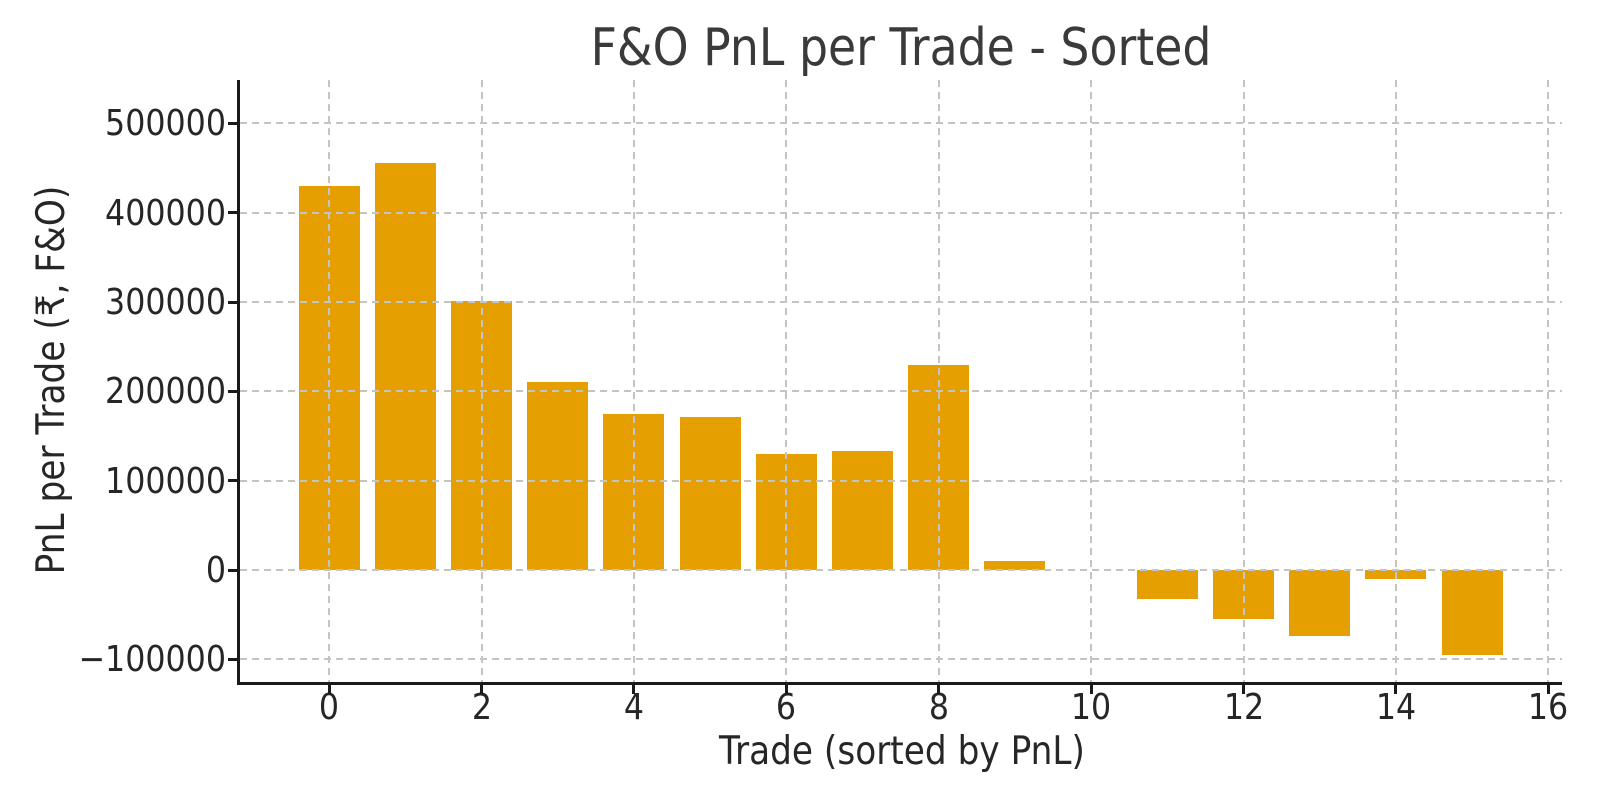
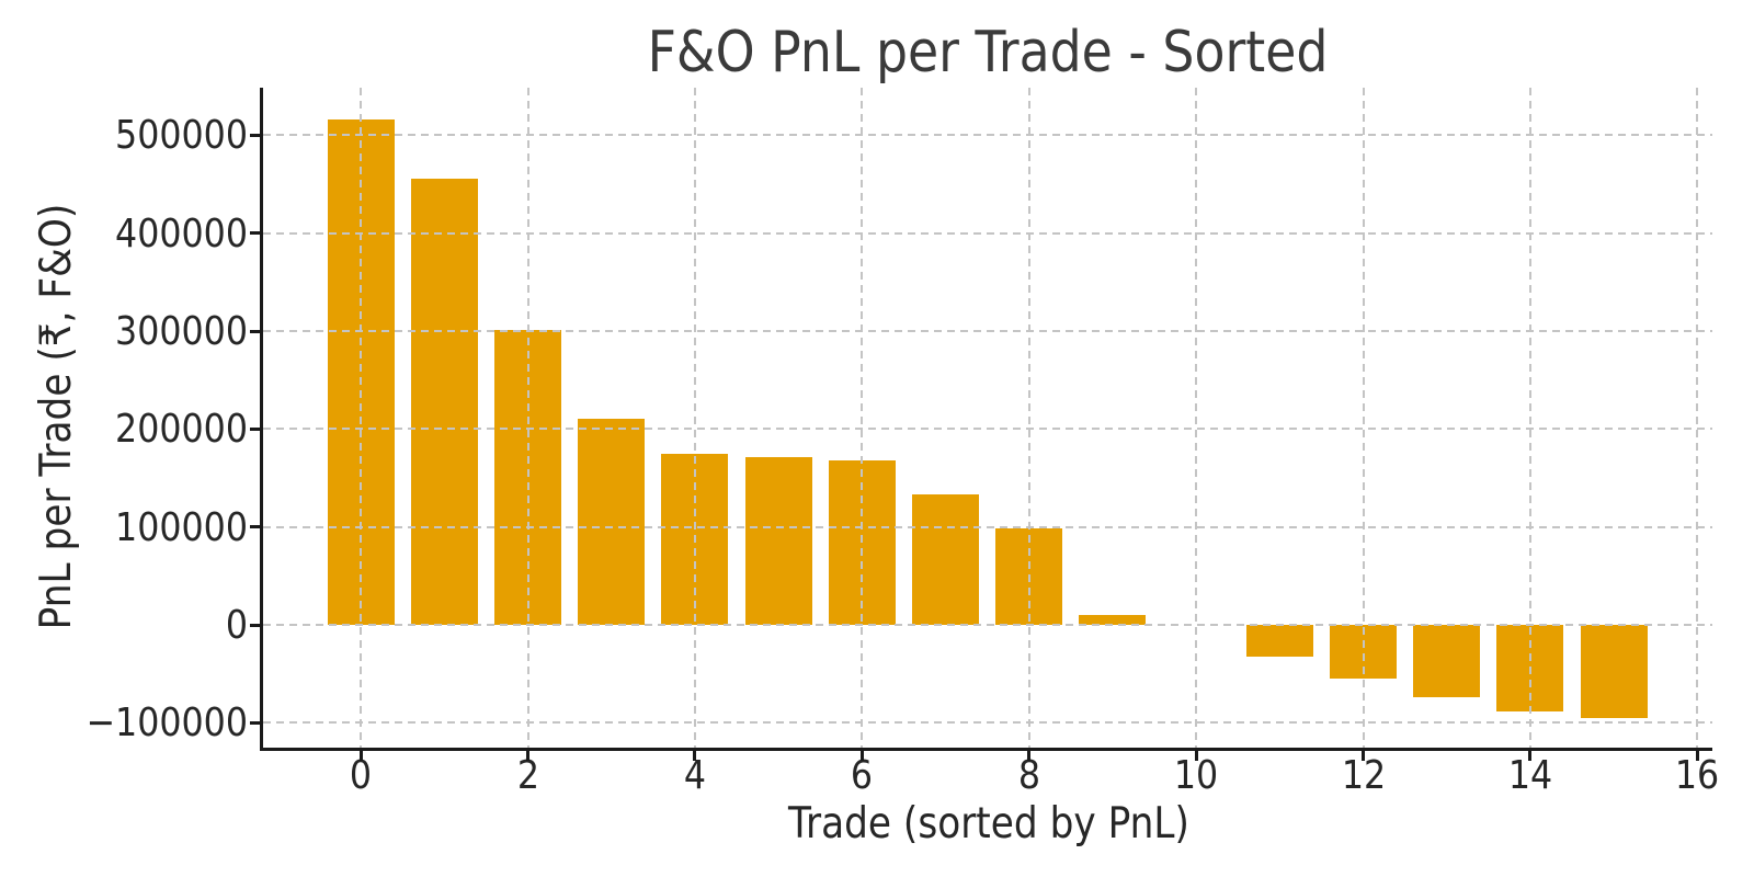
0: 430000 -> 520000
6: 130000 -> 170000
8: 230000 -> 100000
14: -10000 -> -90000
